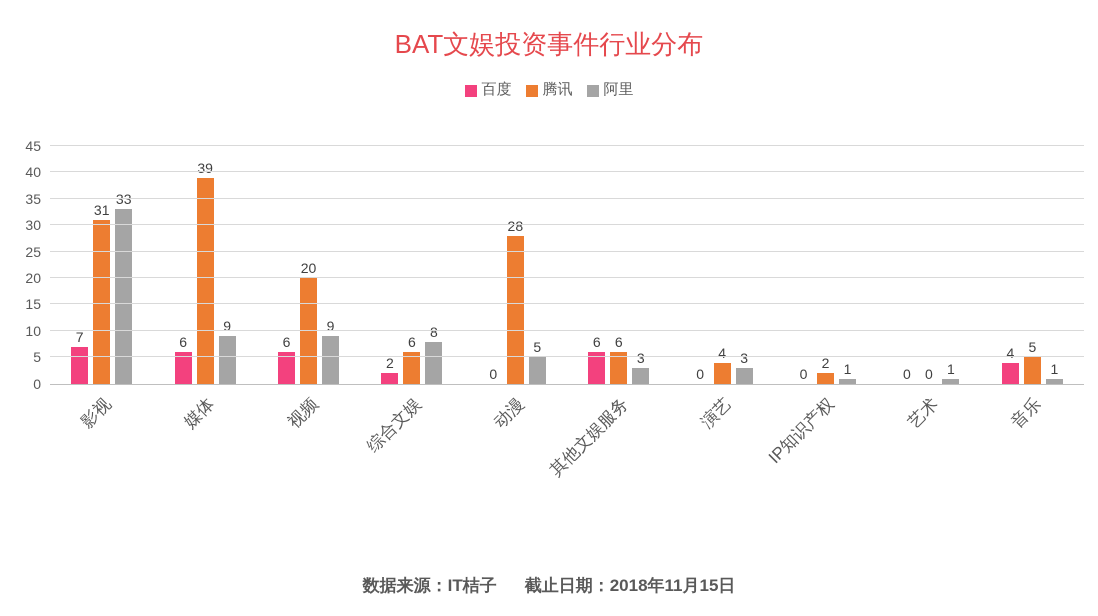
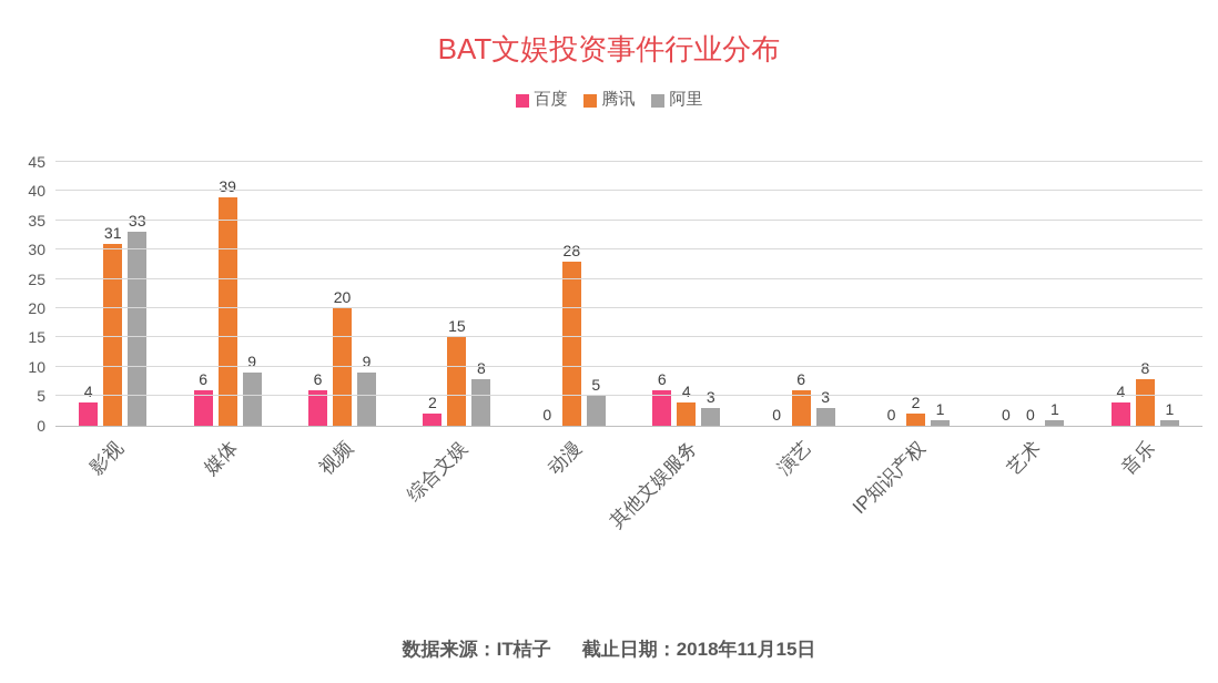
百度/影视: 7 -> 4
腾讯/综合文娱: 6 -> 15
腾讯/其他文娱服务: 6 -> 4
腾讯/演艺: 4 -> 6
腾讯/音乐: 5 -> 8
